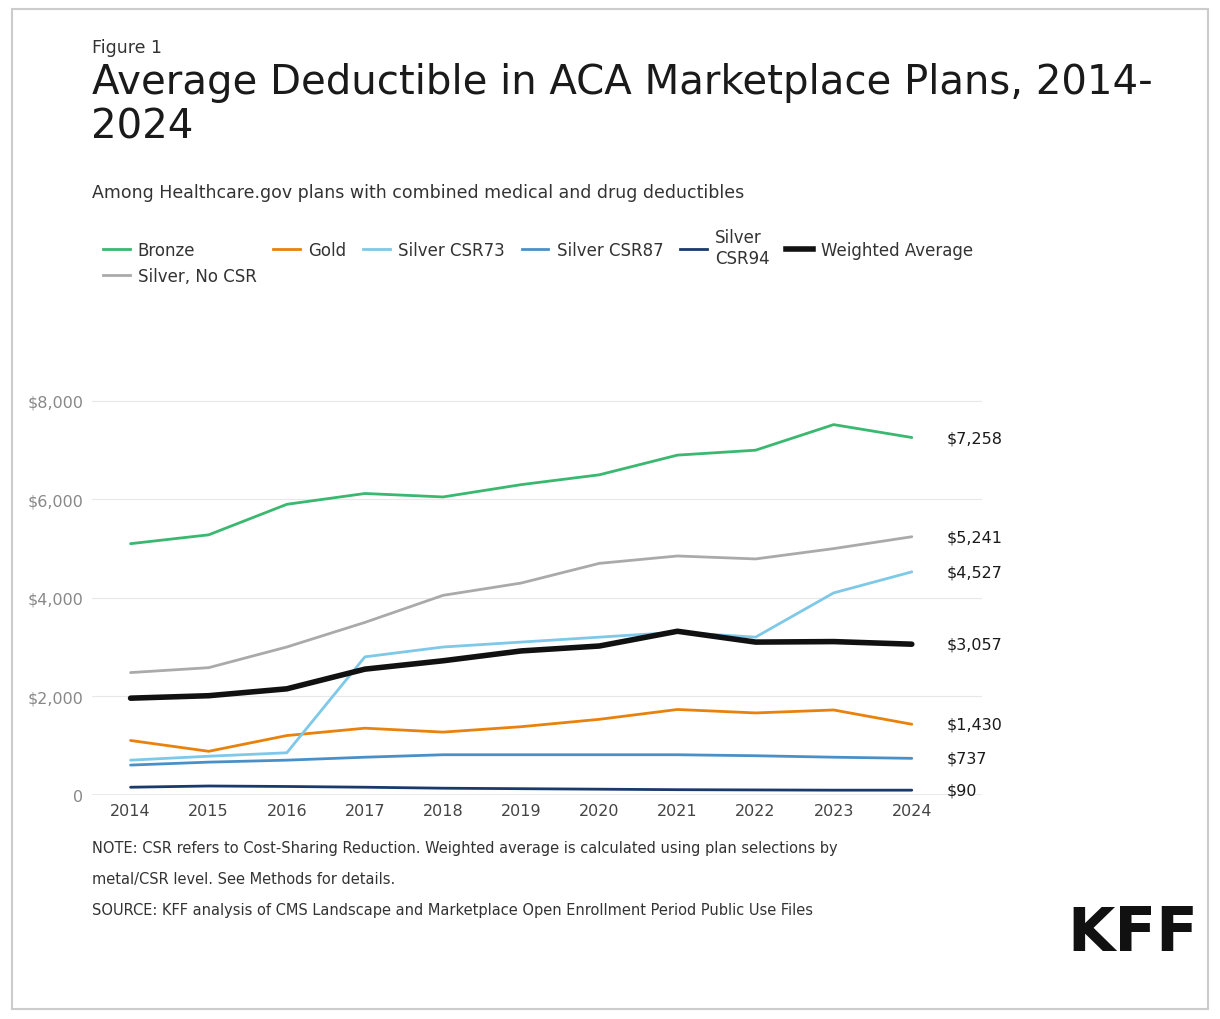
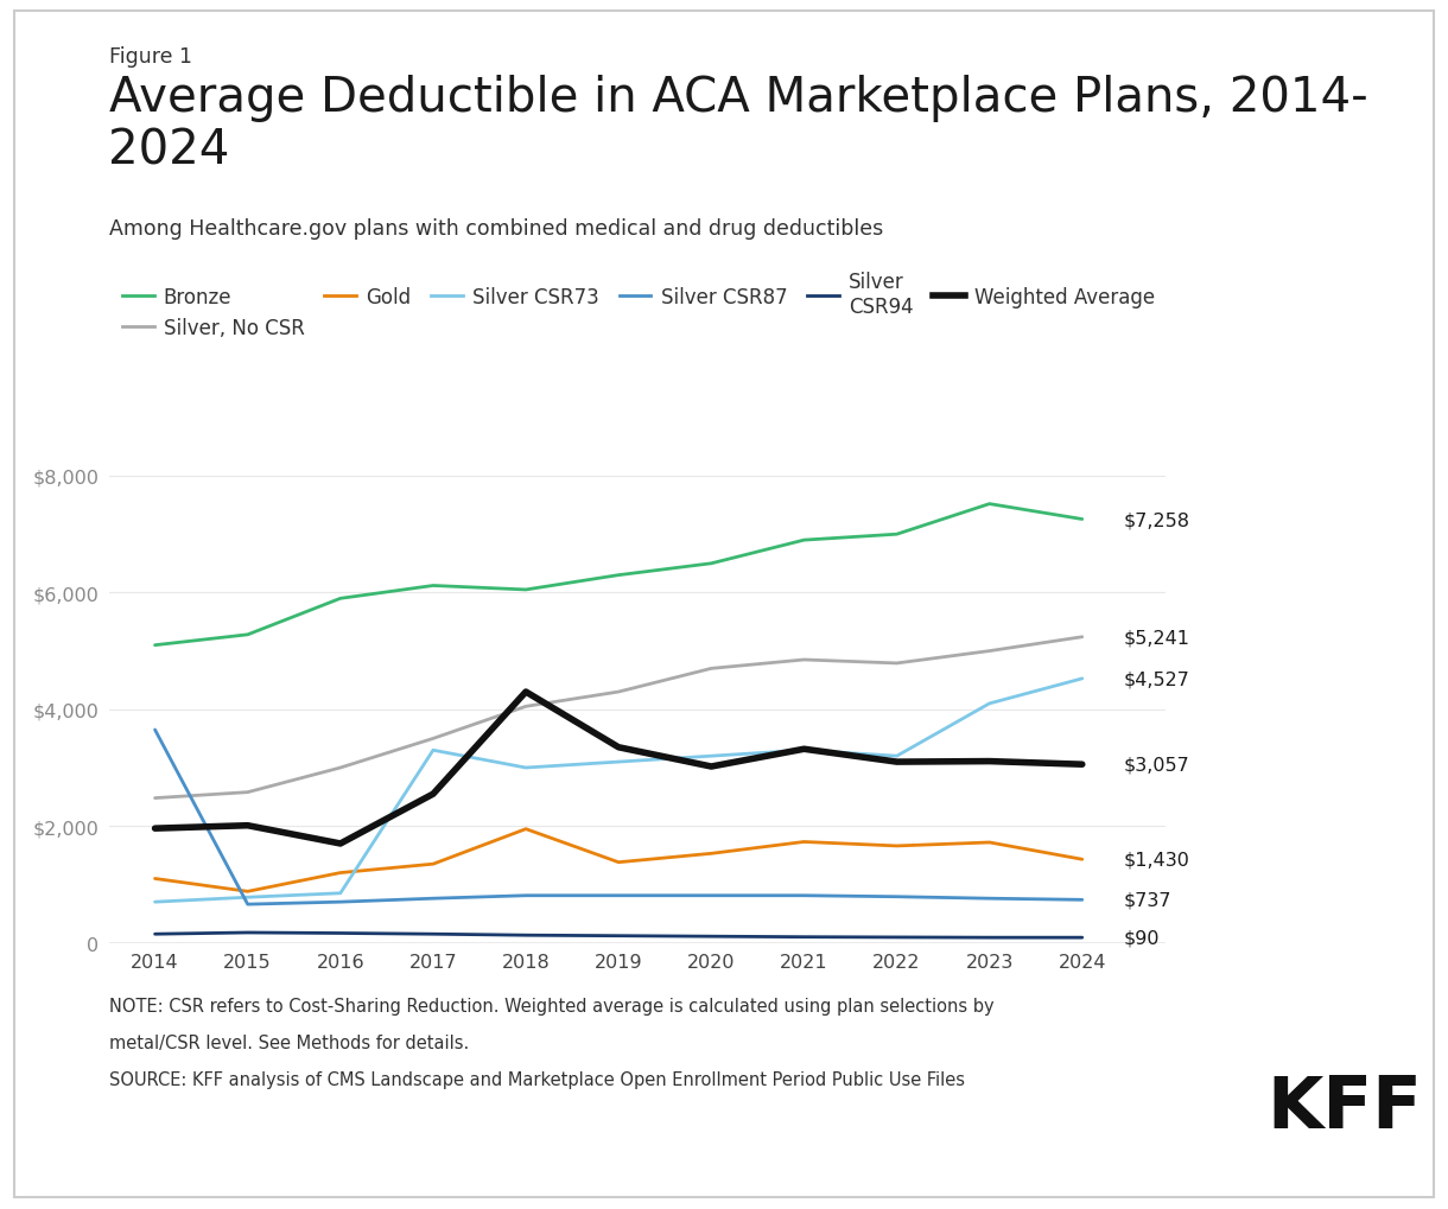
Silver CSR87/2014: $600 -> $3,650
Weighted Average/2016: $2,150 -> $1,700
Silver CSR73/2017: $2,800 -> $3,300
Gold/2018: $1,270 -> $1,950
Weighted Average/2018: $2,720 -> $4,300
Weighted Average/2019: $2,920 -> $3,350
